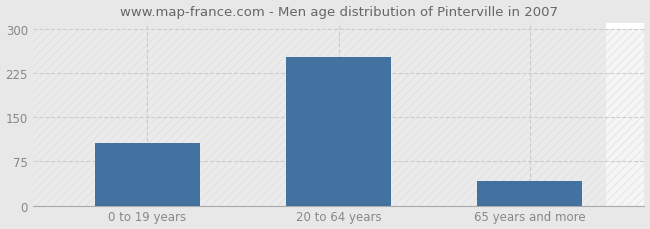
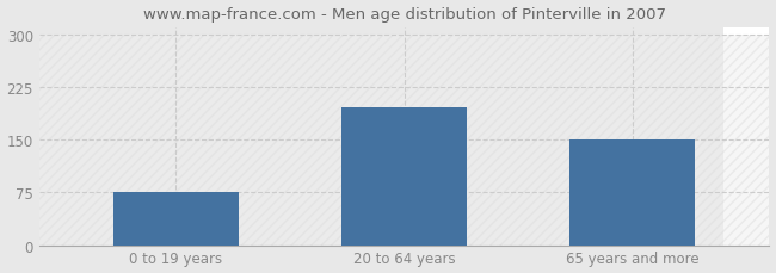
0 to 19 years: 107 -> 76
20 to 64 years: 252 -> 196
65 years and more: 42 -> 150
